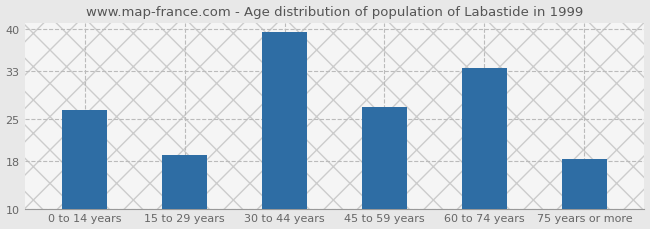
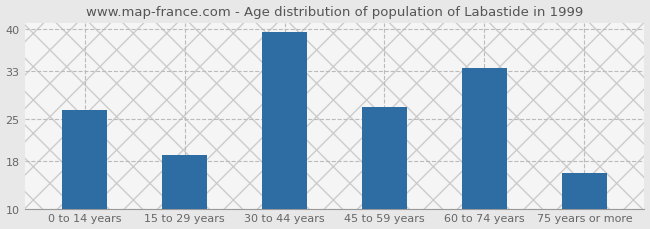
75 years or more: 18.2 -> 16.0
